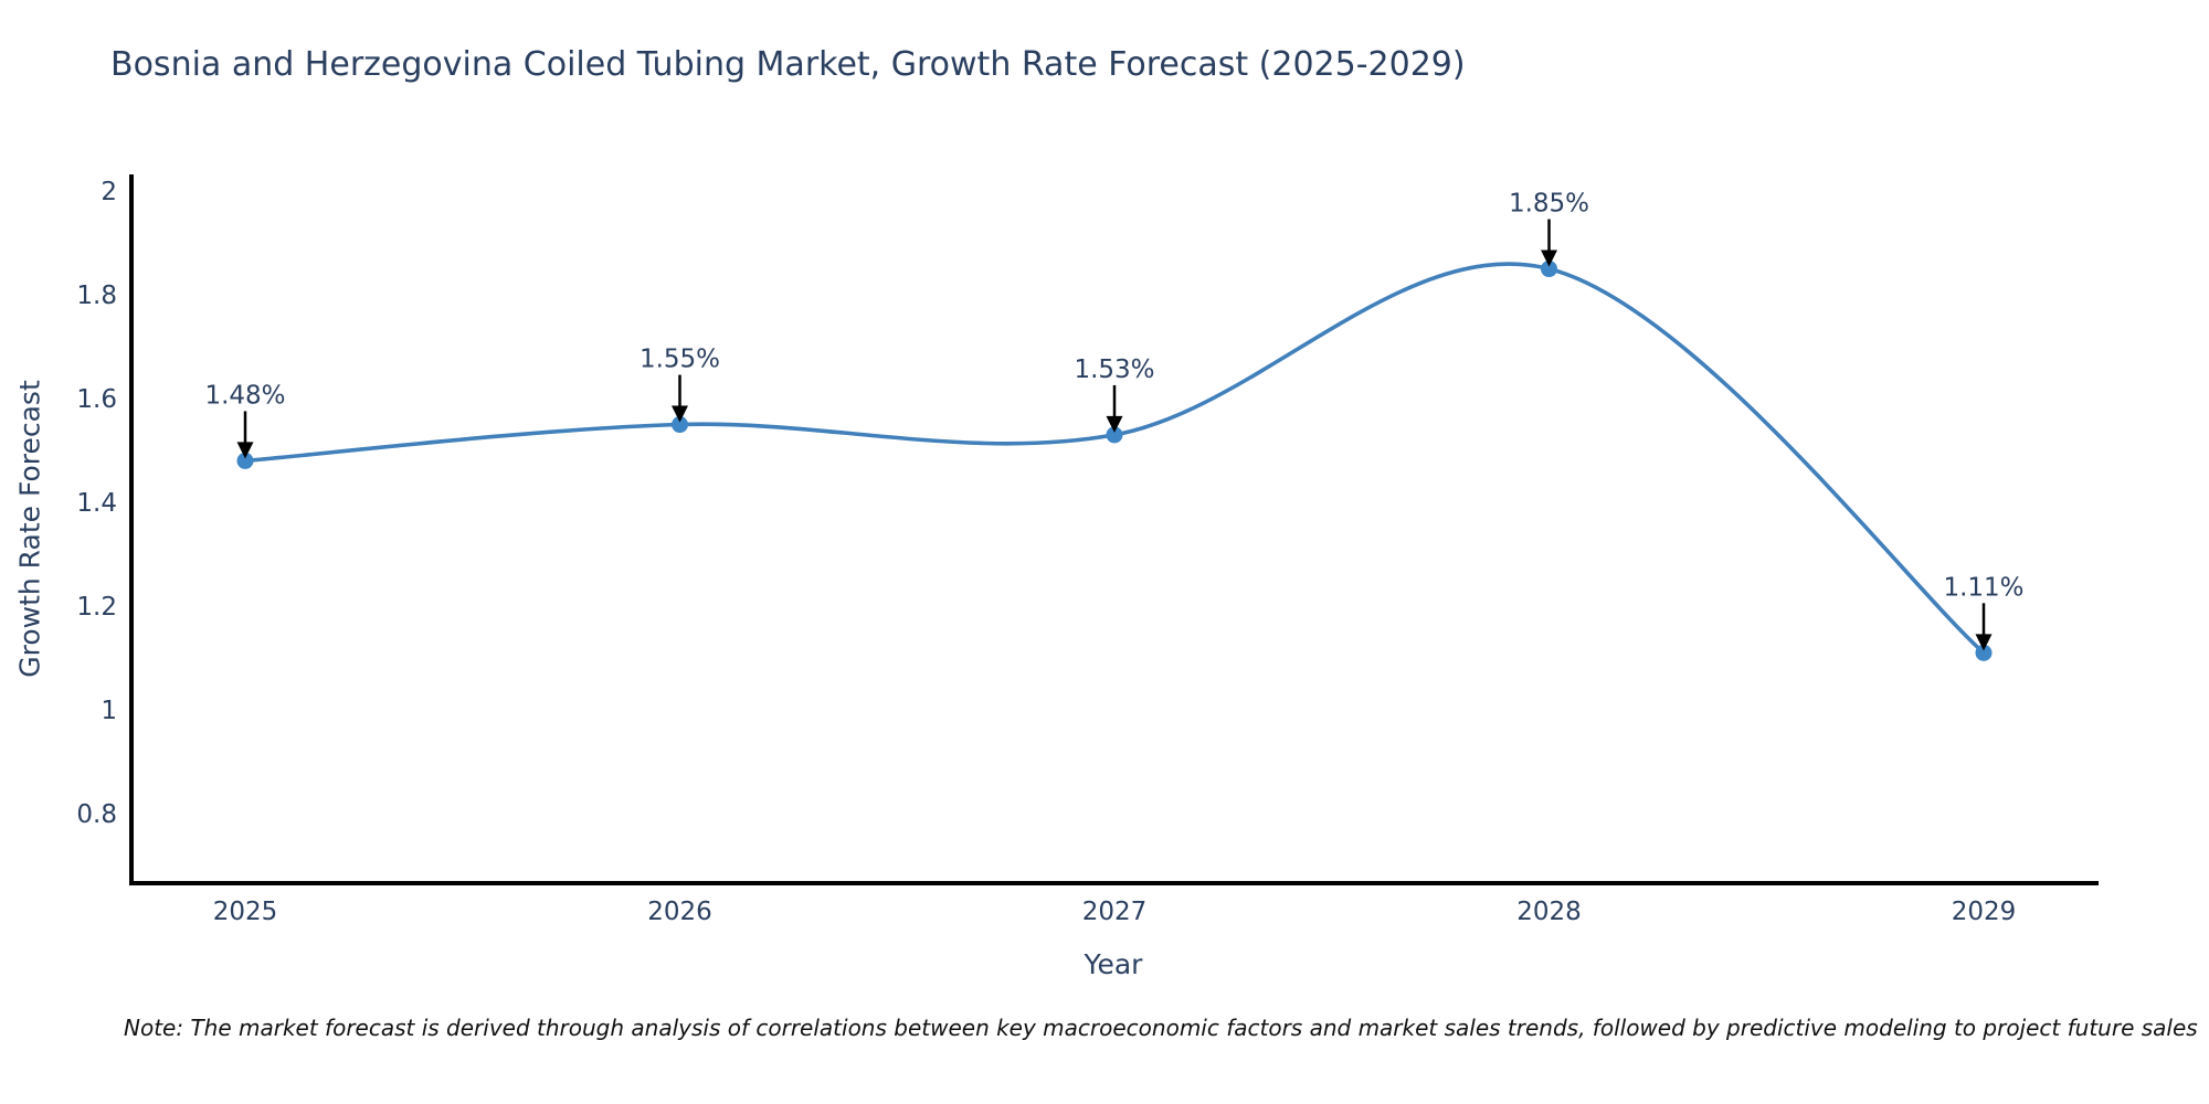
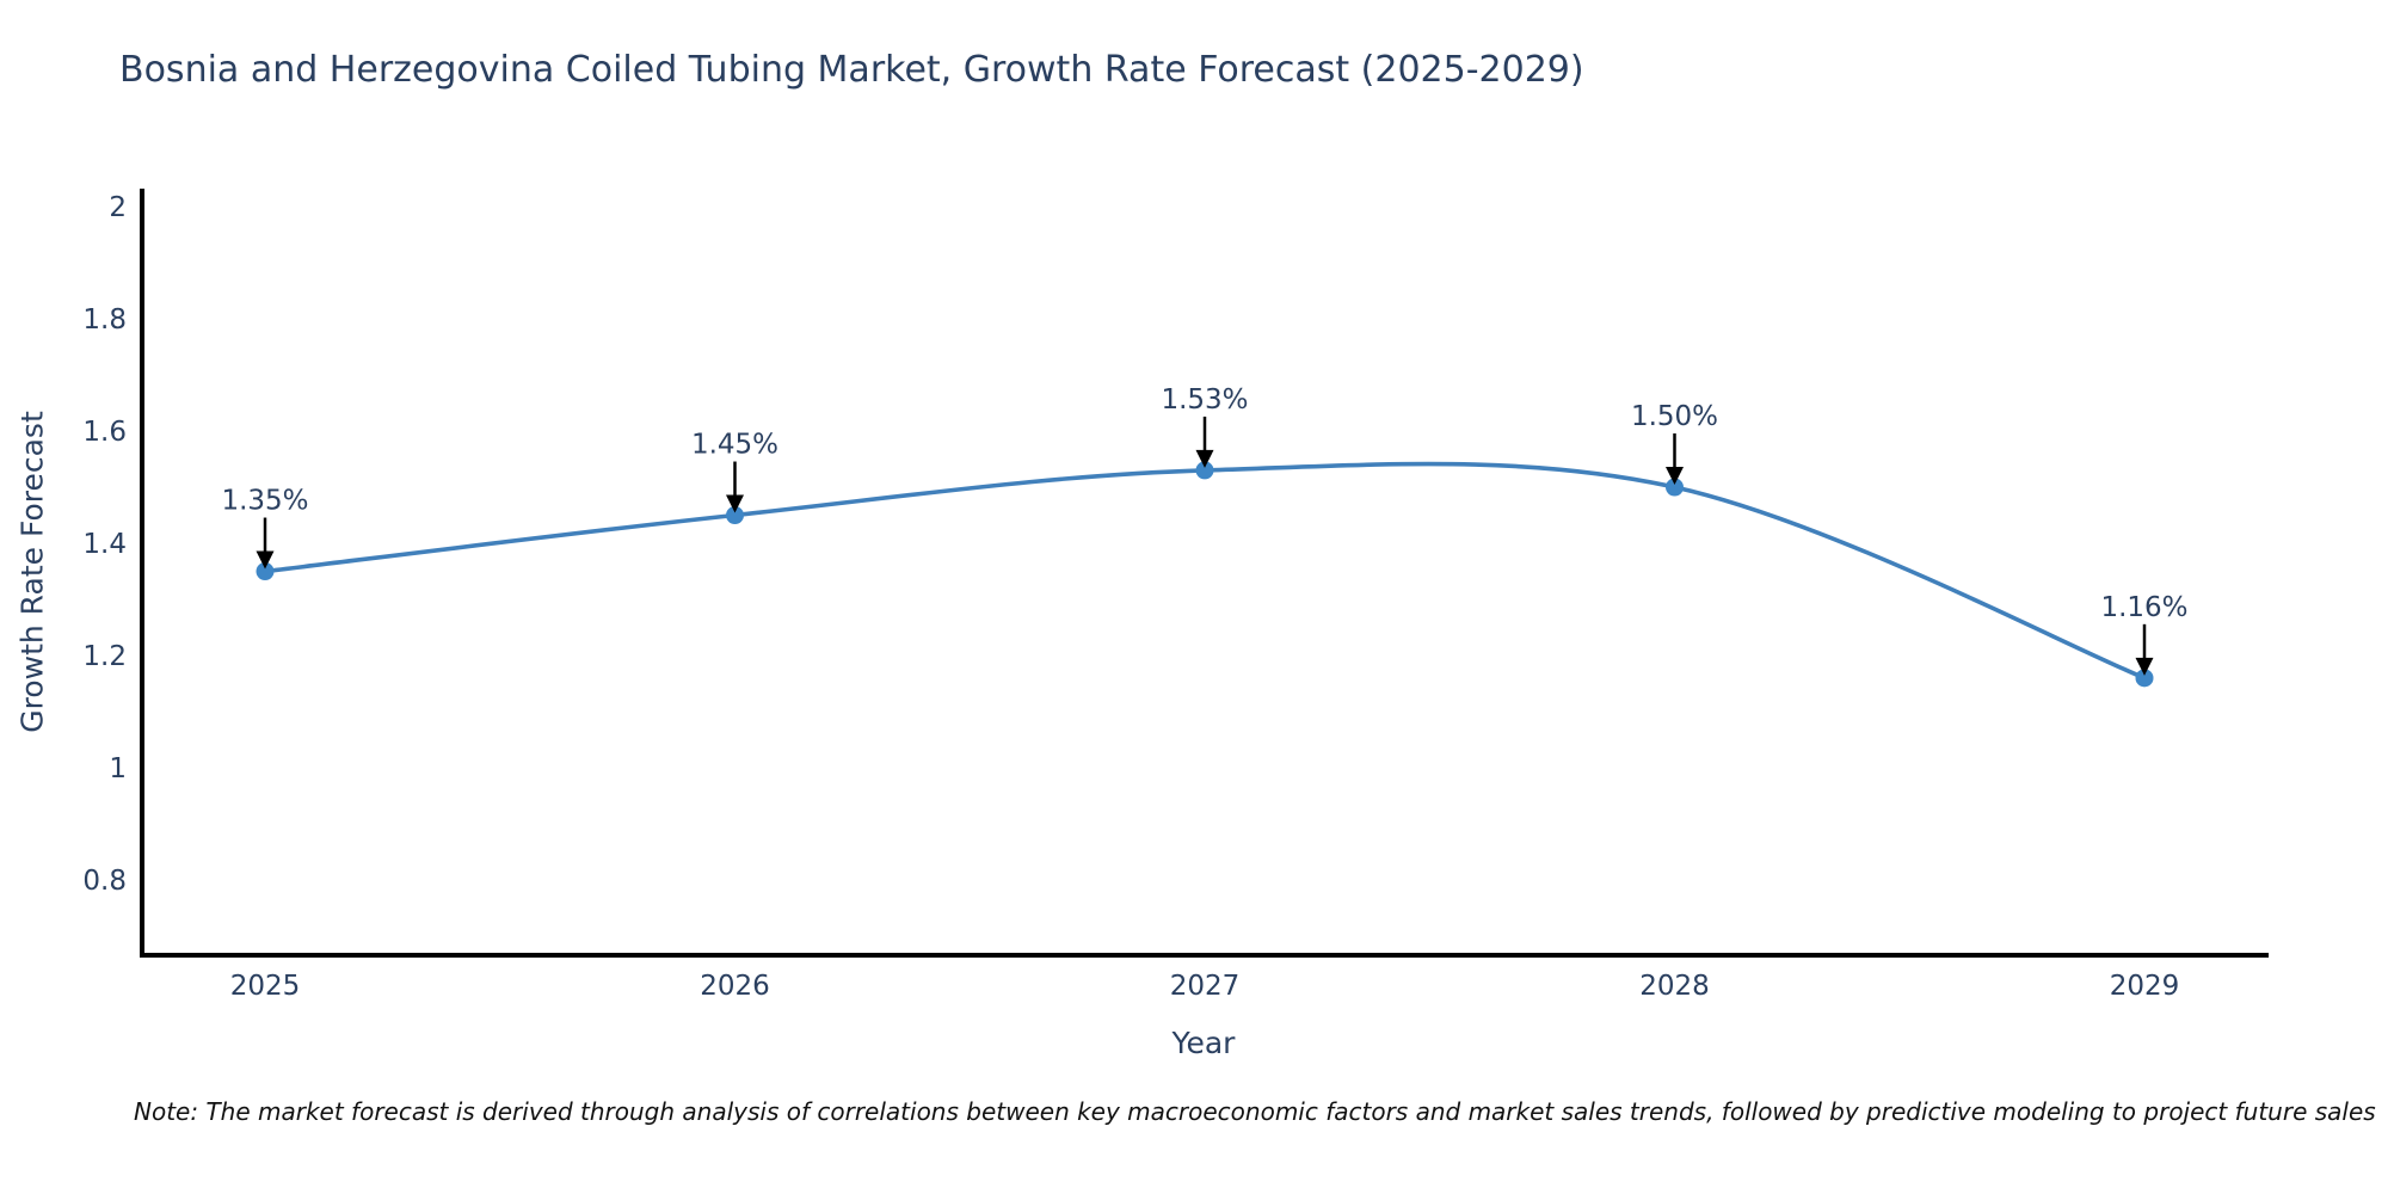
2025: 1.48% -> 1.35%
2026: 1.55% -> 1.45%
2028: 1.85% -> 1.50%
2029: 1.11% -> 1.16%
